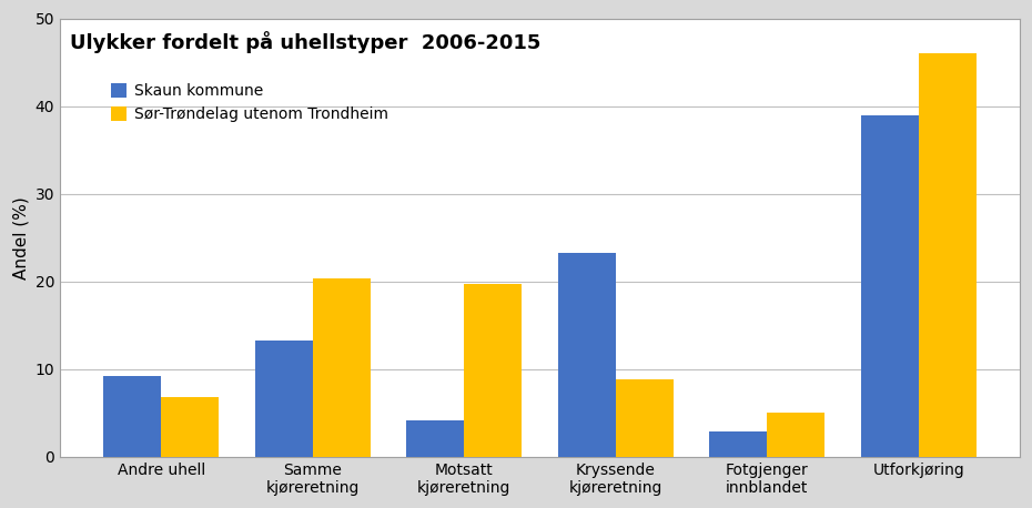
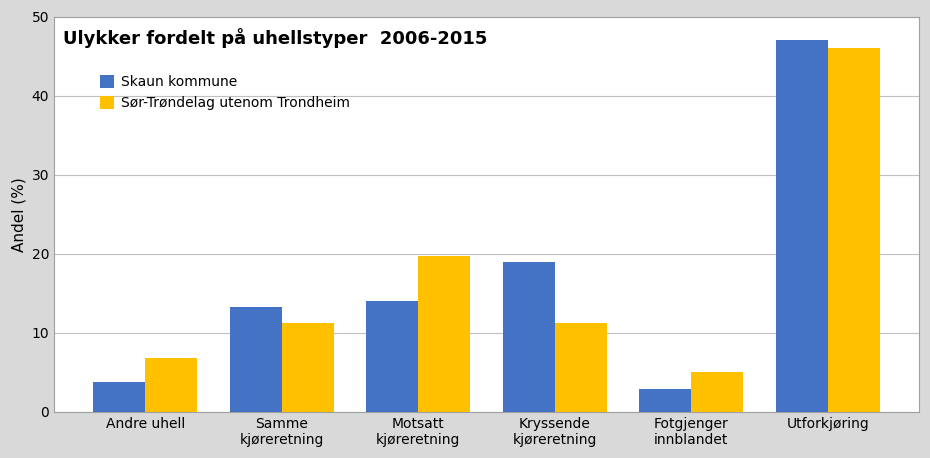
Skaun kommune/Andre uhell: 9.2 -> 3.8
Sør-Trøndelag utenom Trondheim/Samme kjøreretning: 20.4 -> 11.2
Skaun kommune/Motsatt kjøreretning: 4.2 -> 14.0
Skaun kommune/Kryssende kjøreretning: 23.2 -> 19.0
Sør-Trøndelag utenom Trondheim/Kryssende kjøreretning: 8.8 -> 11.2
Skaun kommune/Utforkjøring: 39.0 -> 47.0
